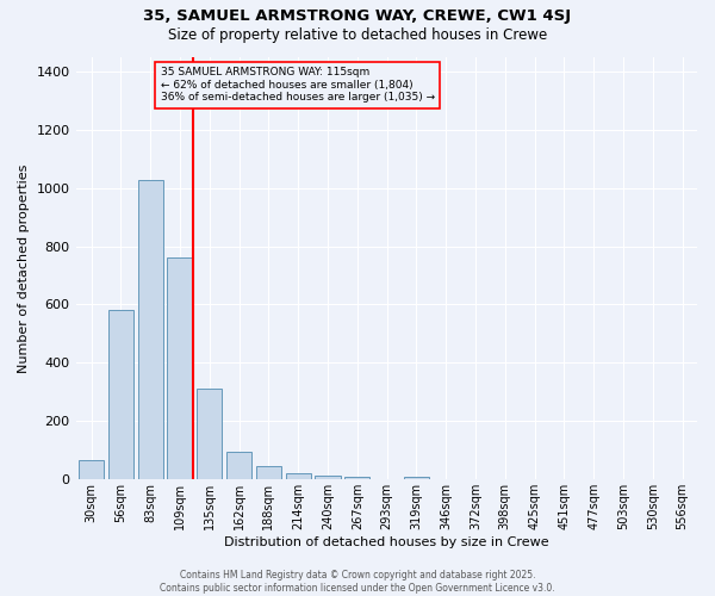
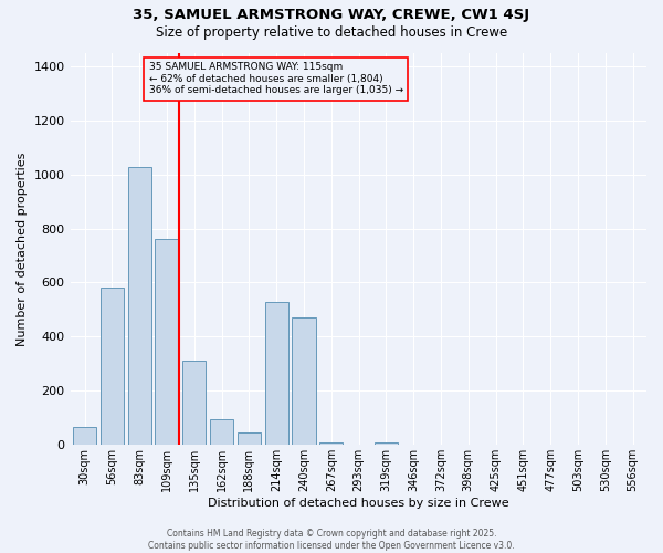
214sqm: 23 -> 530
240sqm: 15 -> 470
